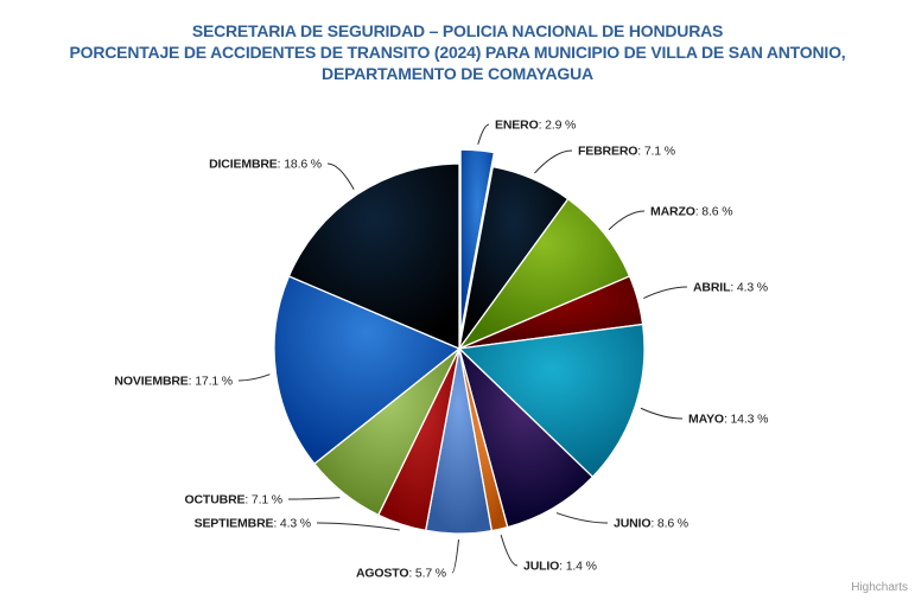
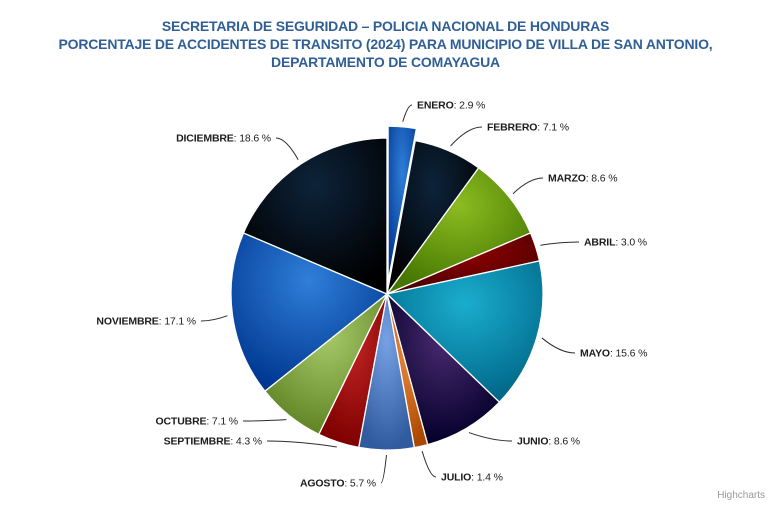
ABRIL: 4.3 -> 3.0
MAYO: 14.3 -> 15.6
